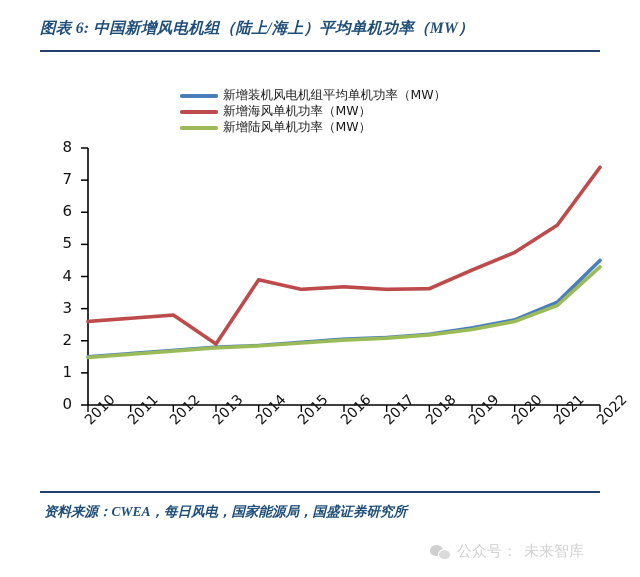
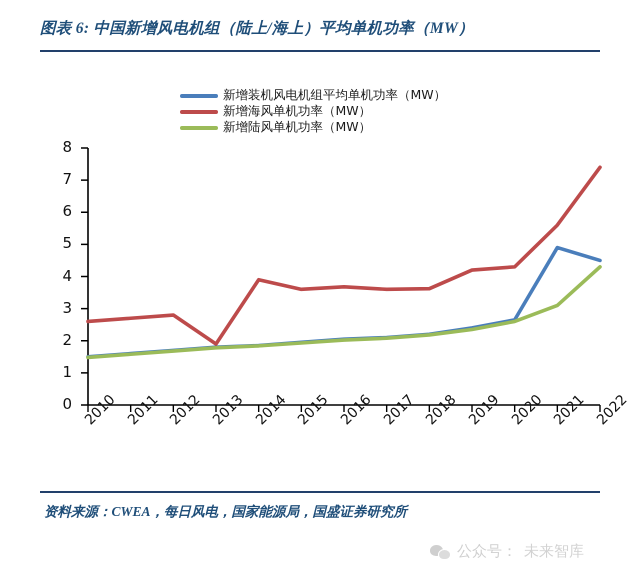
新增海风单机功率（MW）/2020: 4.8 -> 4.3
新增装机风电机组平均单机功率（MW）/2021: 3.2 -> 4.9
